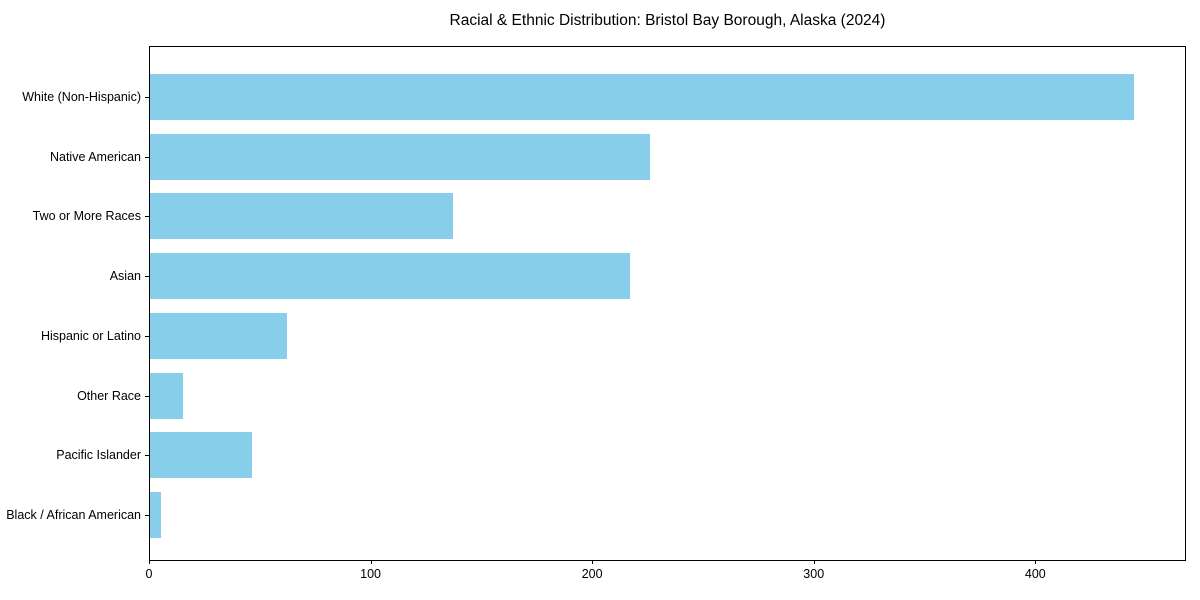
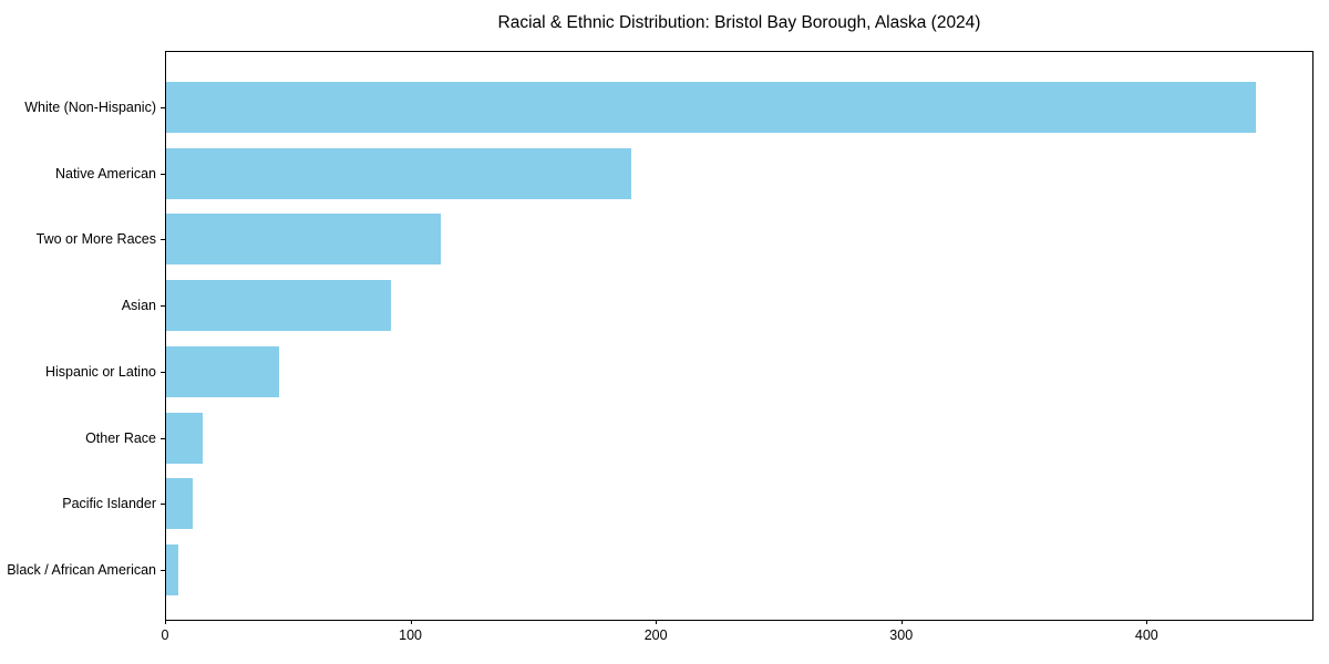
Native American: 226 -> 190
Two or More Races: 137 -> 112
Asian: 217 -> 92
Hispanic or Latino: 62 -> 46
Pacific Islander: 46 -> 11
